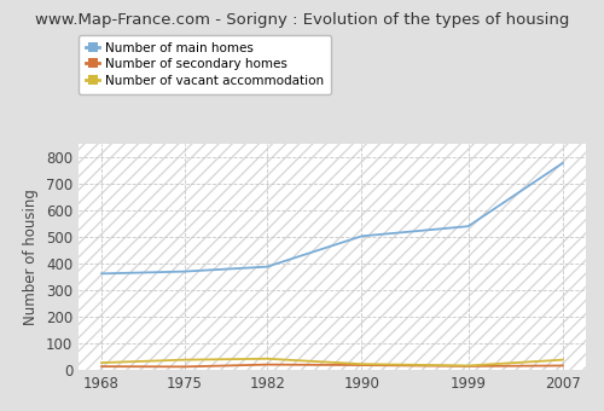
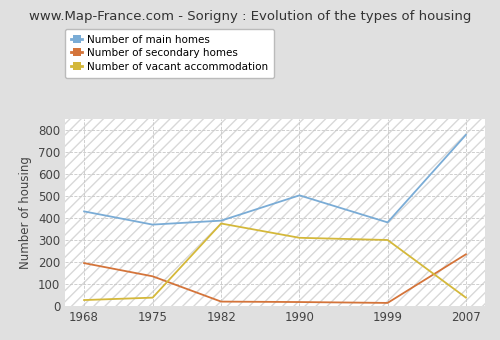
Number of main homes/1968: 362 -> 430
Number of secondary homes/1968: 13 -> 195
Number of secondary homes/1975: 12 -> 135
Number of vacant accommodation/1982: 42 -> 375
Number of vacant accommodation/1990: 22 -> 310
Number of main homes/1999: 540 -> 380
Number of vacant accommodation/1999: 16 -> 300
Number of secondary homes/2007: 16 -> 235
